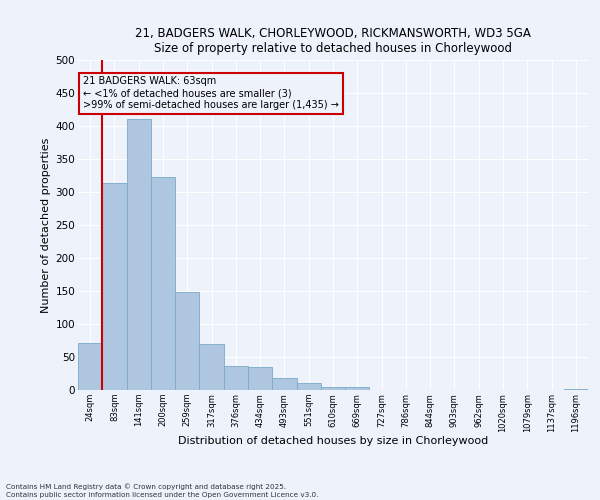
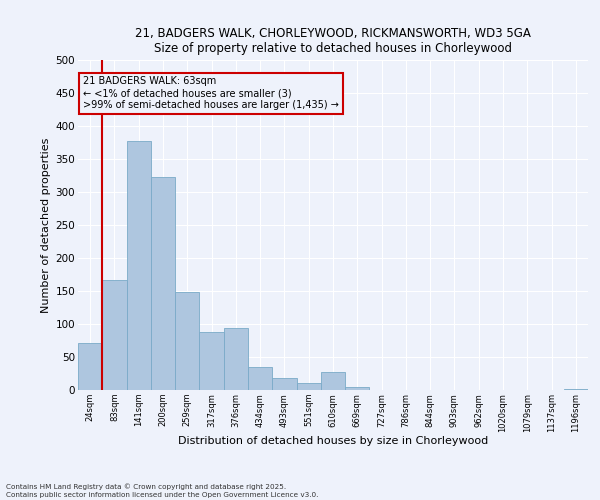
83sqm: 313 -> 166
141sqm: 410 -> 378
317sqm: 69 -> 88
376sqm: 37 -> 94
610sqm: 5 -> 28
